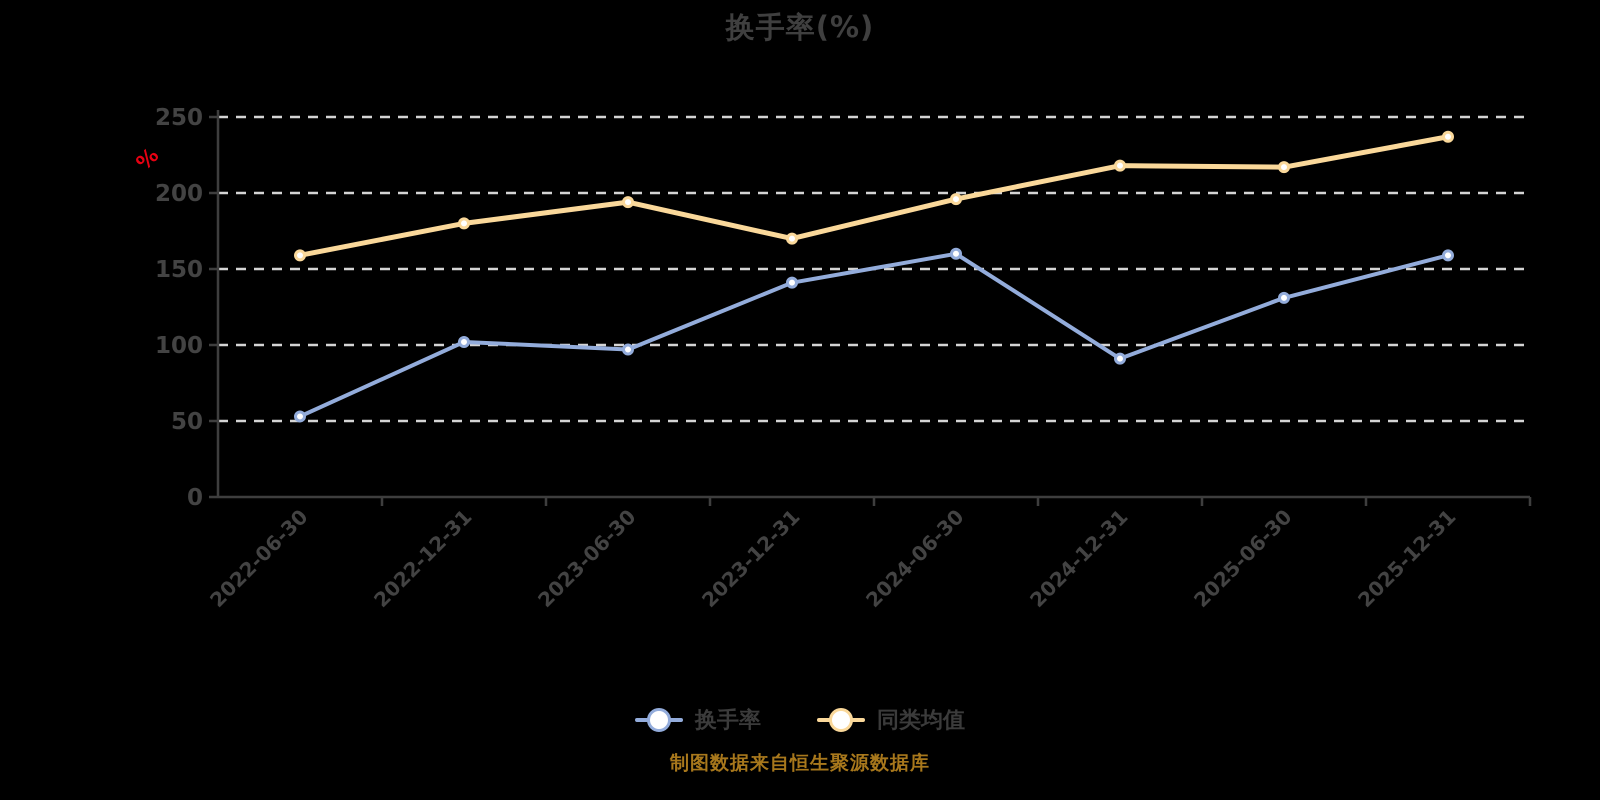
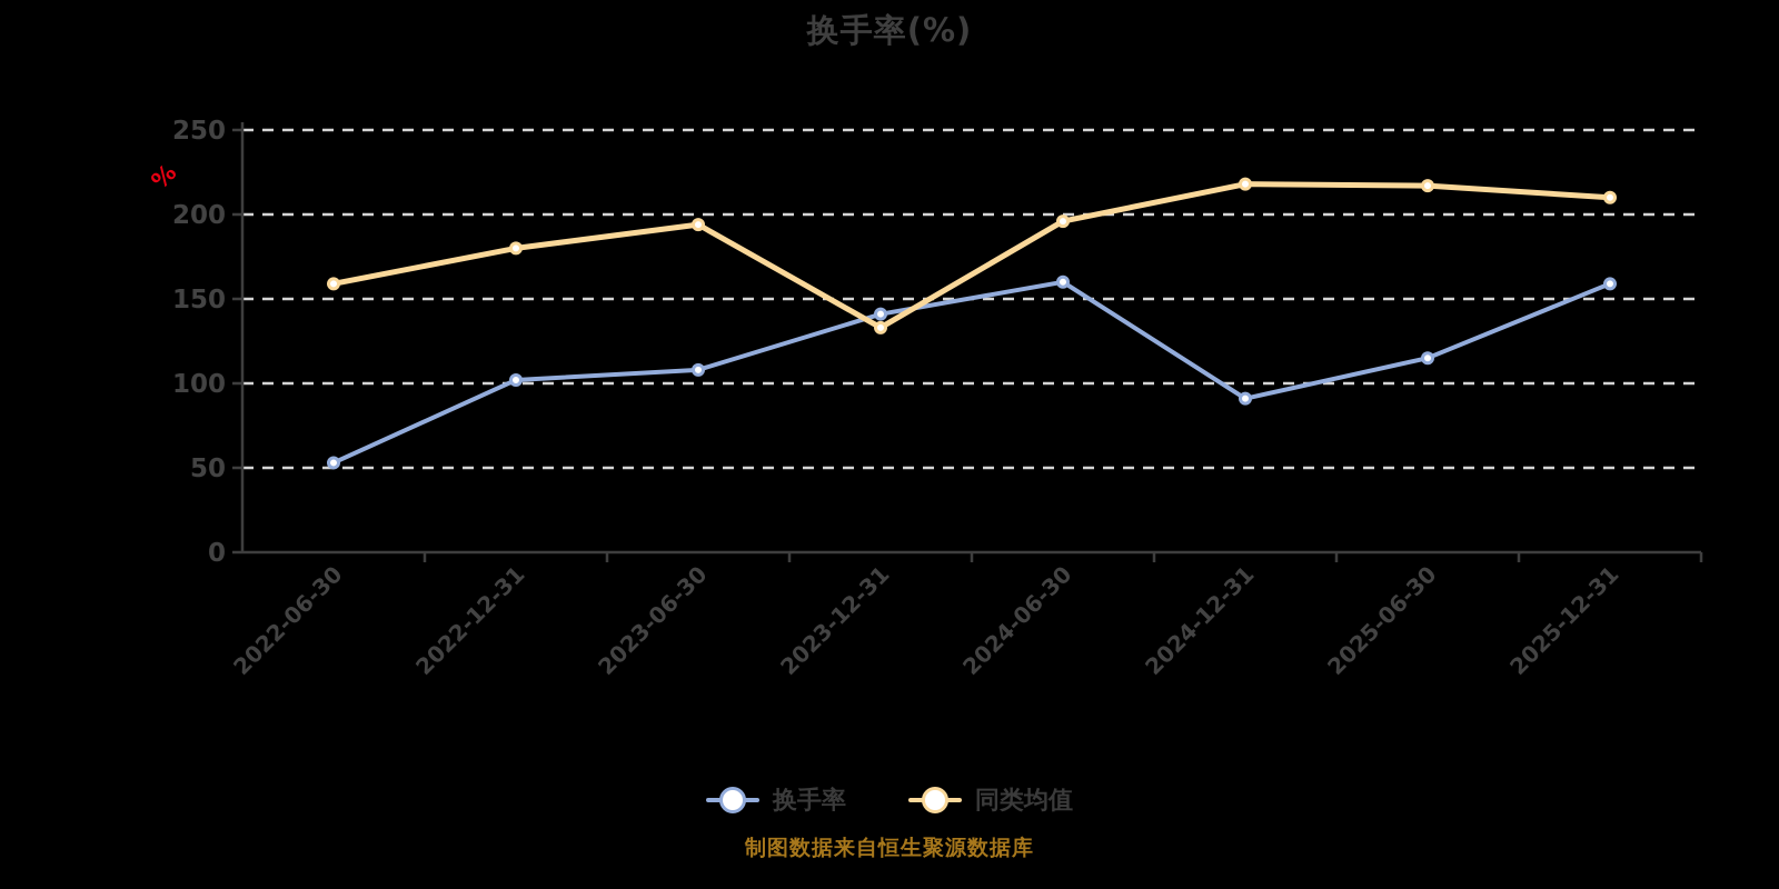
换手率/2023-06-30: 97 -> 108
同类均值/2023-12-31: 170 -> 133
换手率/2025-06-30: 131 -> 115
同类均值/2025-12-31: 237 -> 210
